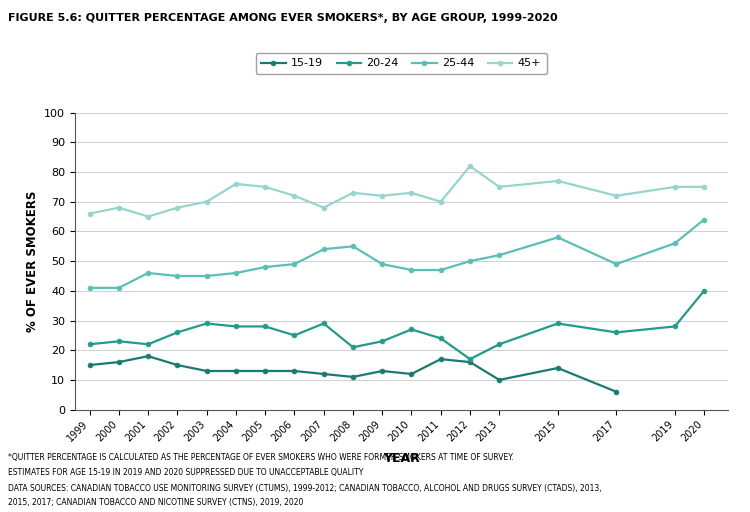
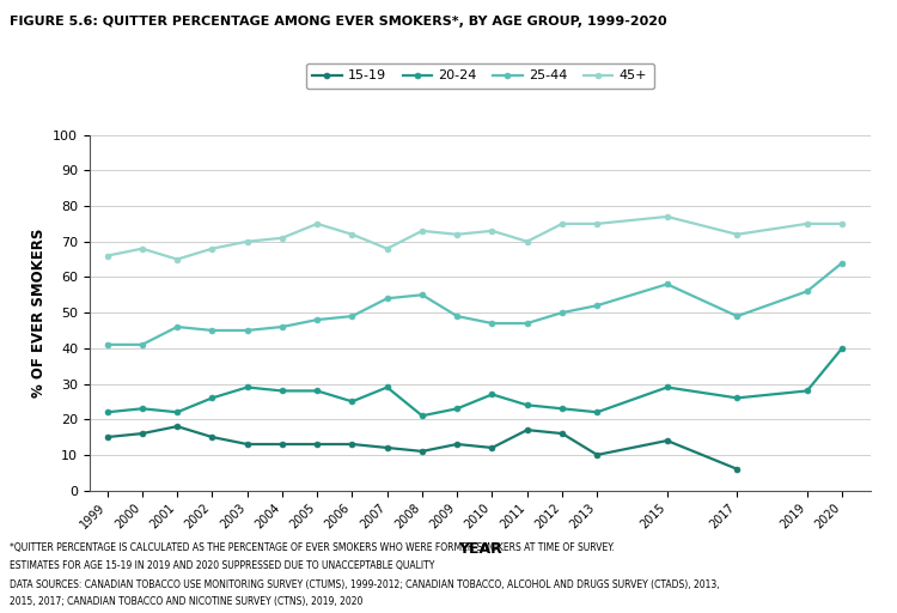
45+/2004: 76 -> 71
20-24/2012: 17 -> 23
45+/2012: 82 -> 75
